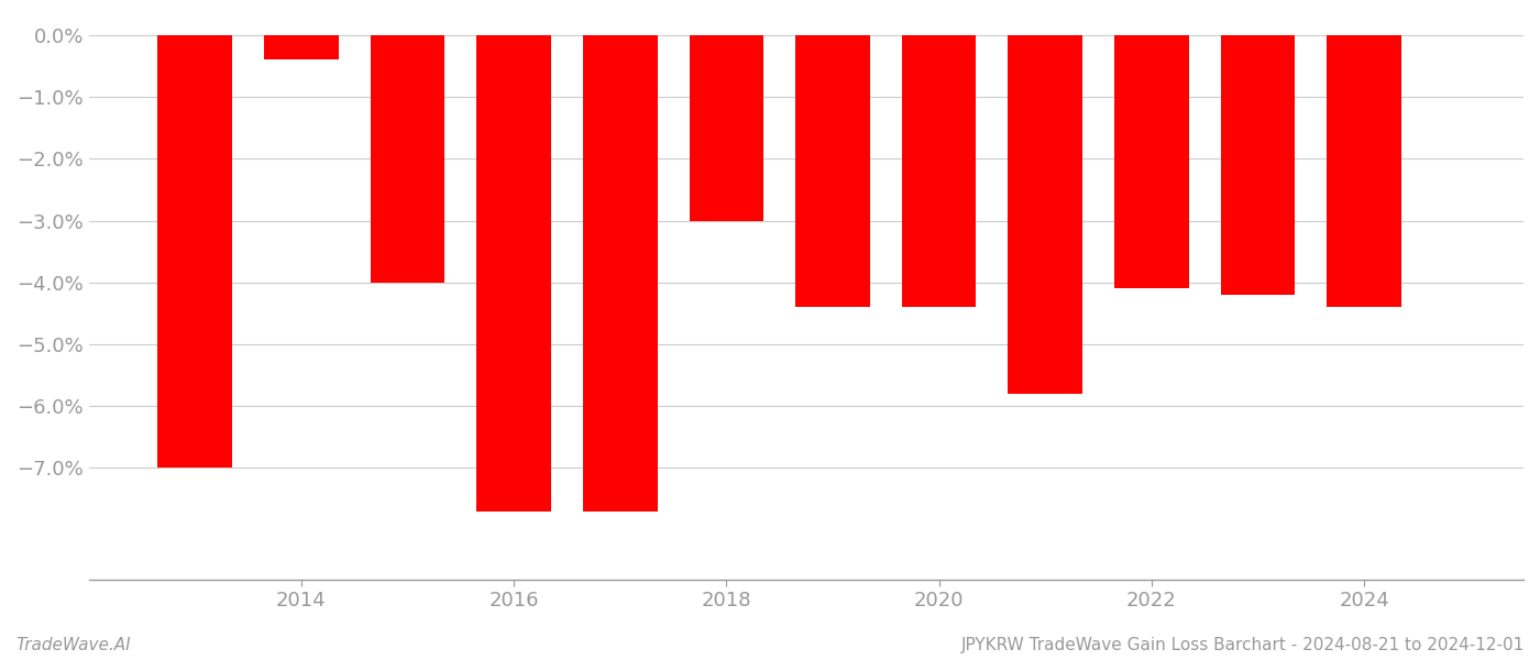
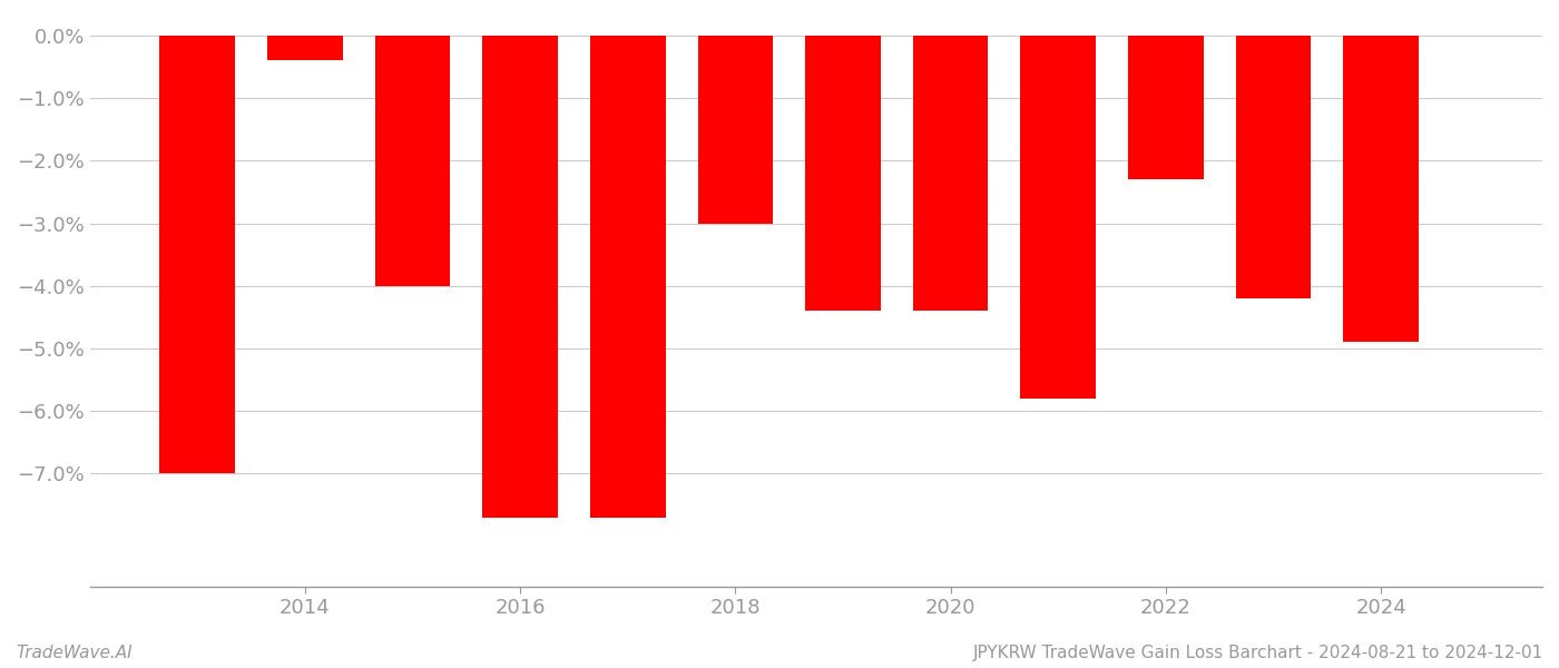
2022: -4.1% -> -2.3%
2024: -4.4% -> -4.9%
